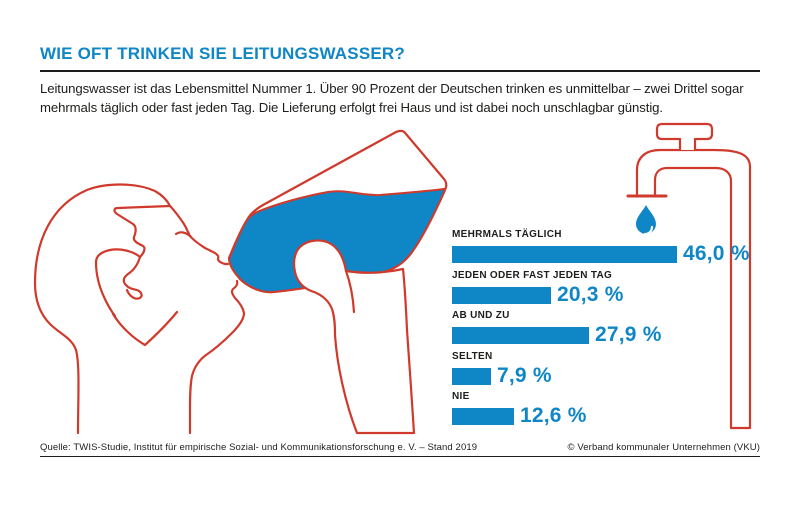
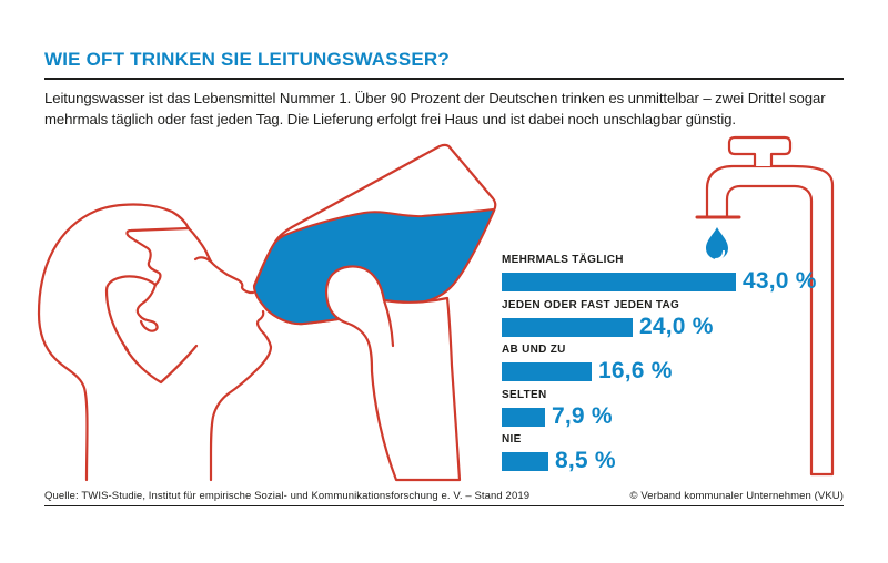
MEHRMALS TÄGLICH: 46,0 -> 43,0
JEDEN ODER FAST JEDEN TAG: 20,3 -> 24,0
AB UND ZU: 27,9 -> 16,6
NIE: 12,6 -> 8,5
